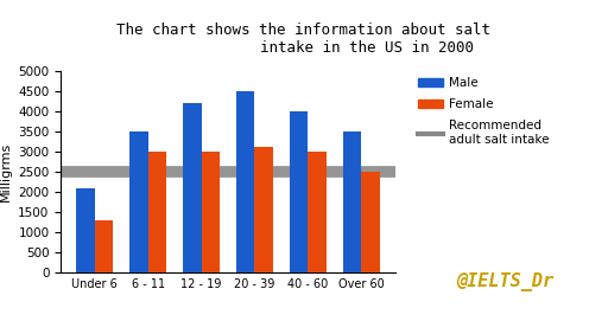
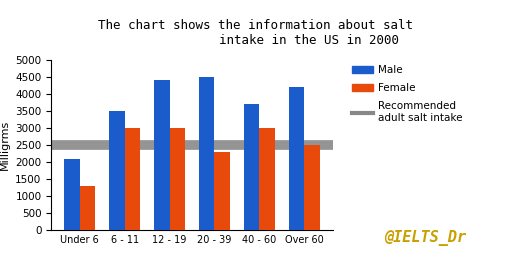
Male/12 - 19: 4200 -> 4400
Female/20 - 39: 3100 -> 2300
Male/40 - 60: 4000 -> 3700
Male/Over 60: 3500 -> 4200
